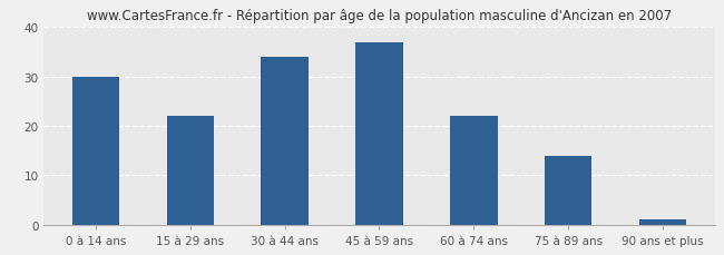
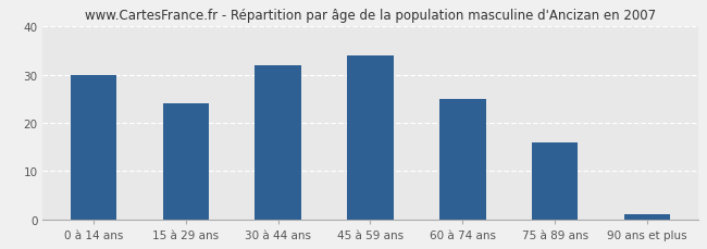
15 à 29 ans: 22 -> 24
30 à 44 ans: 34 -> 32
45 à 59 ans: 37 -> 34
60 à 74 ans: 22 -> 25
75 à 89 ans: 14 -> 16
